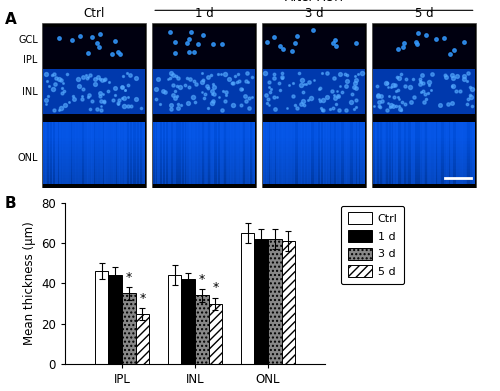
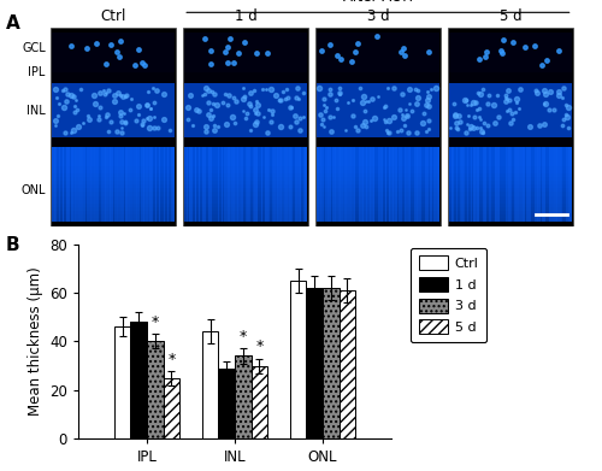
1 d/IPL: 44 -> 48
3 d/IPL: 35 -> 40
1 d/INL: 42 -> 29
